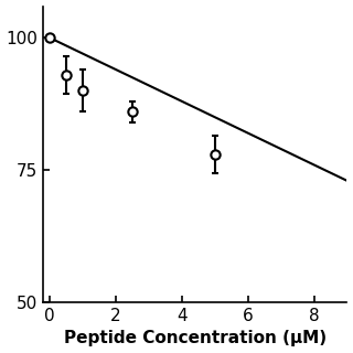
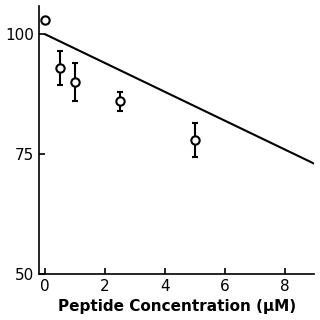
0: 100 -> 103
